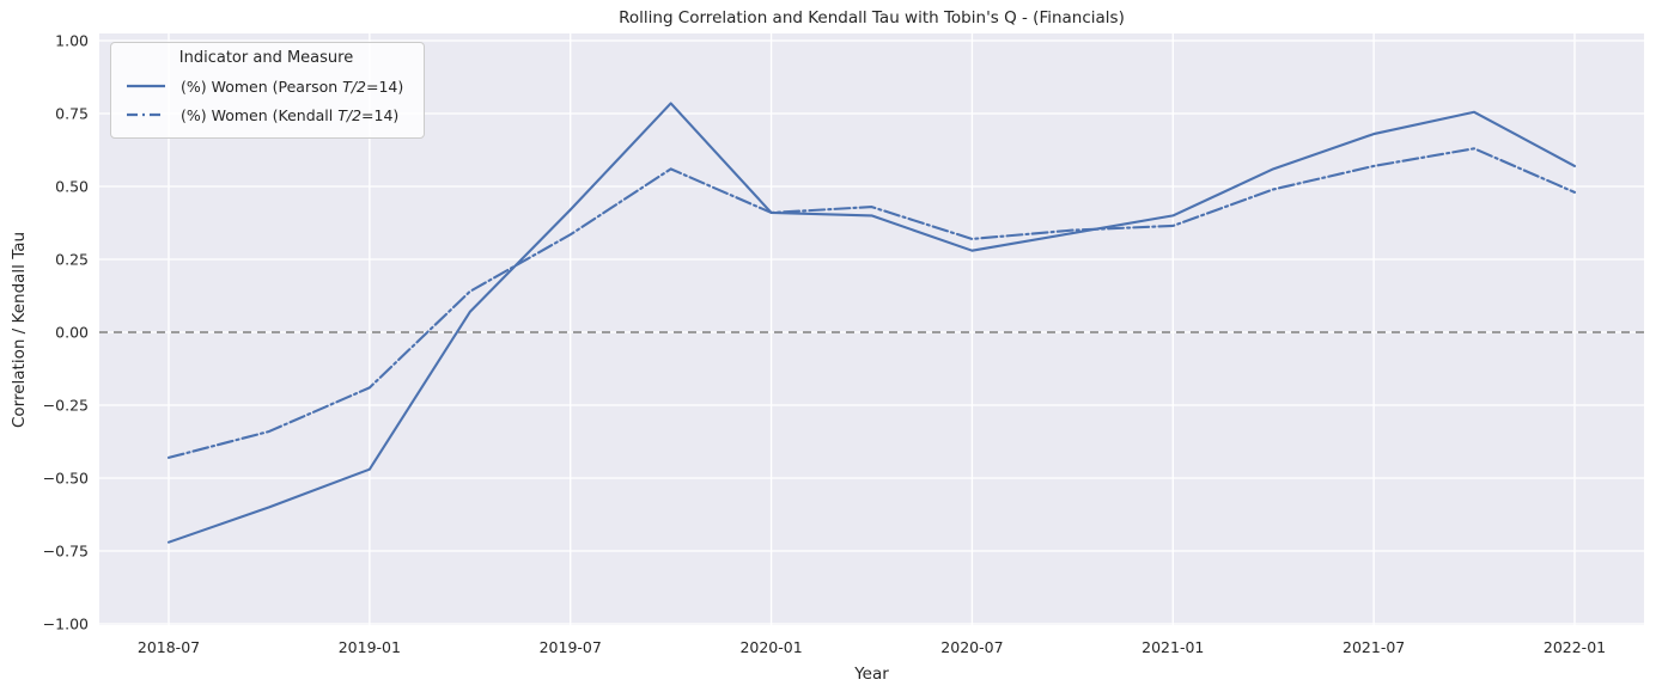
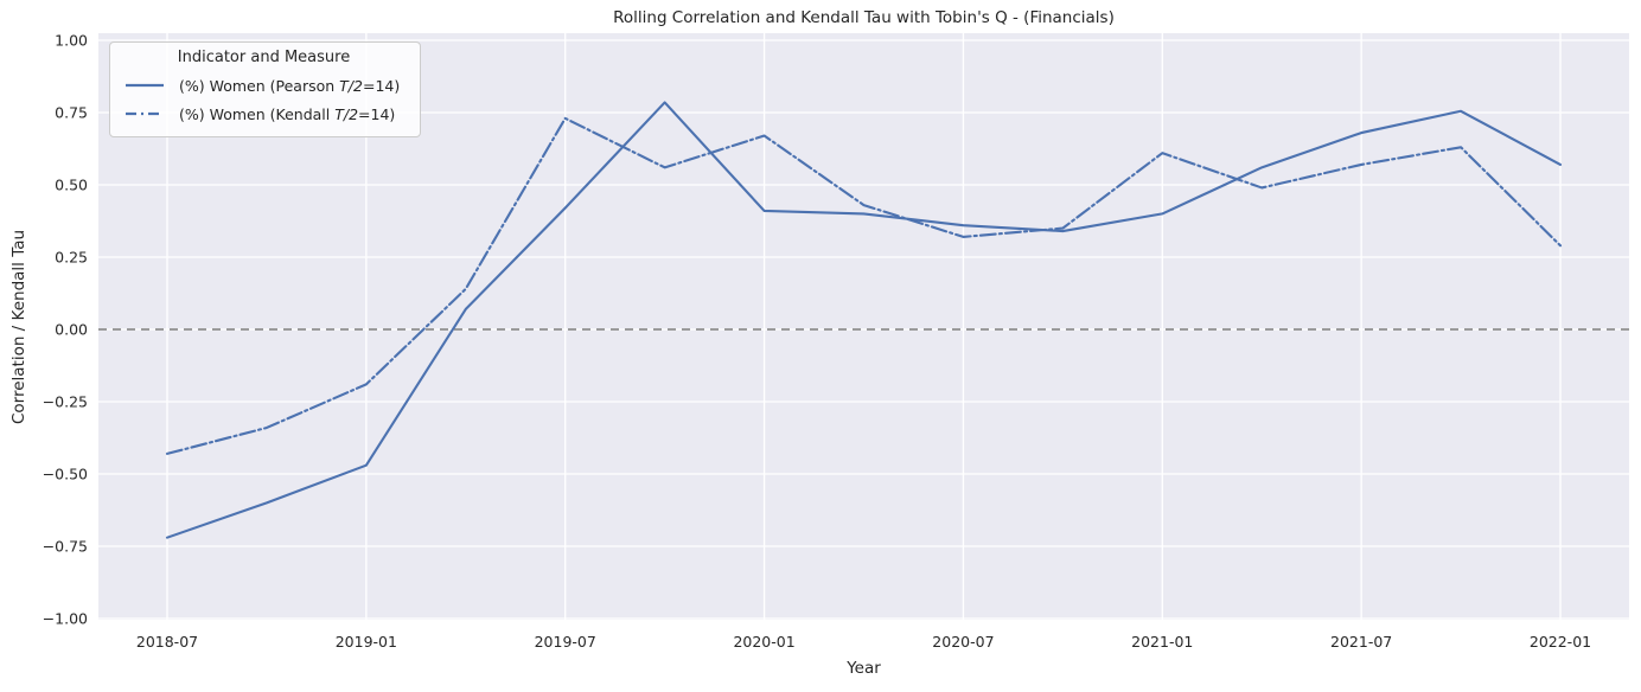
(%) Women (Kendall T/2=14)/2019-07: 0.34 -> 0.73
(%) Women (Kendall T/2=14)/2020-01: 0.41 -> 0.67
(%) Women (Pearson T/2=14)/2020-07: 0.28 -> 0.36
(%) Women (Kendall T/2=14)/2021-01: 0.36 -> 0.61
(%) Women (Kendall T/2=14)/2022-01: 0.48 -> 0.29
